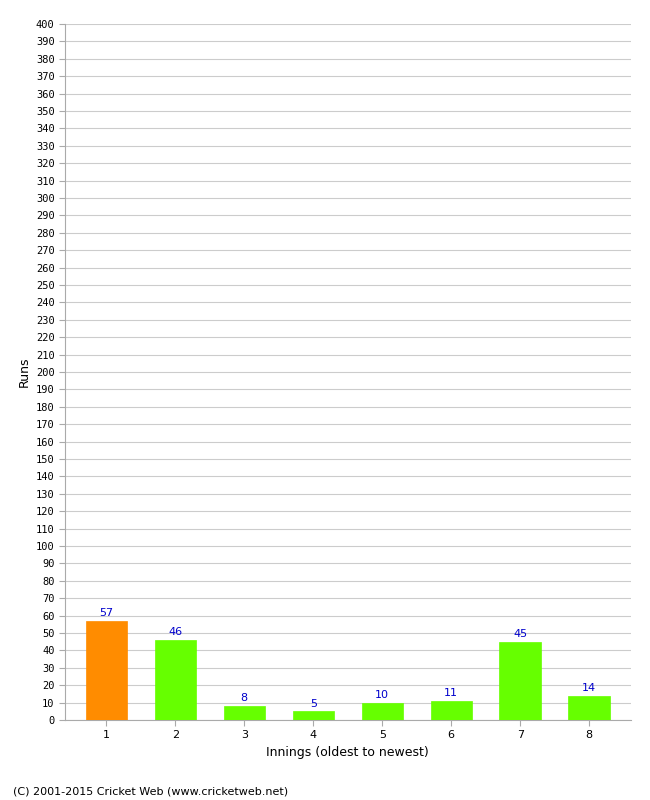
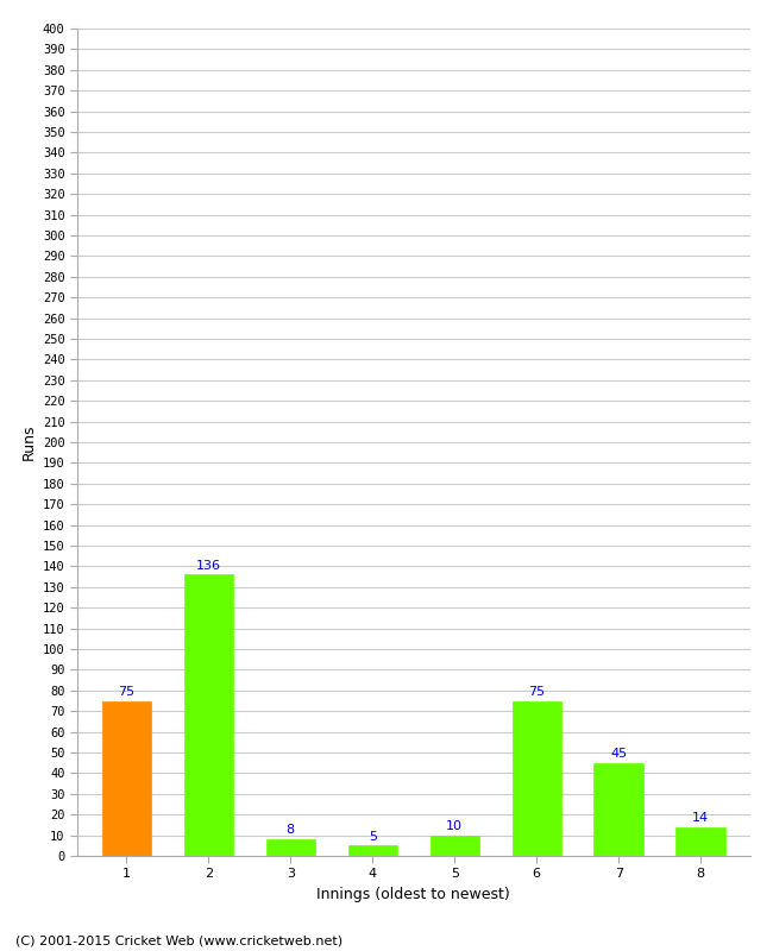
1: 57 -> 75
2: 46 -> 136
6: 11 -> 75
